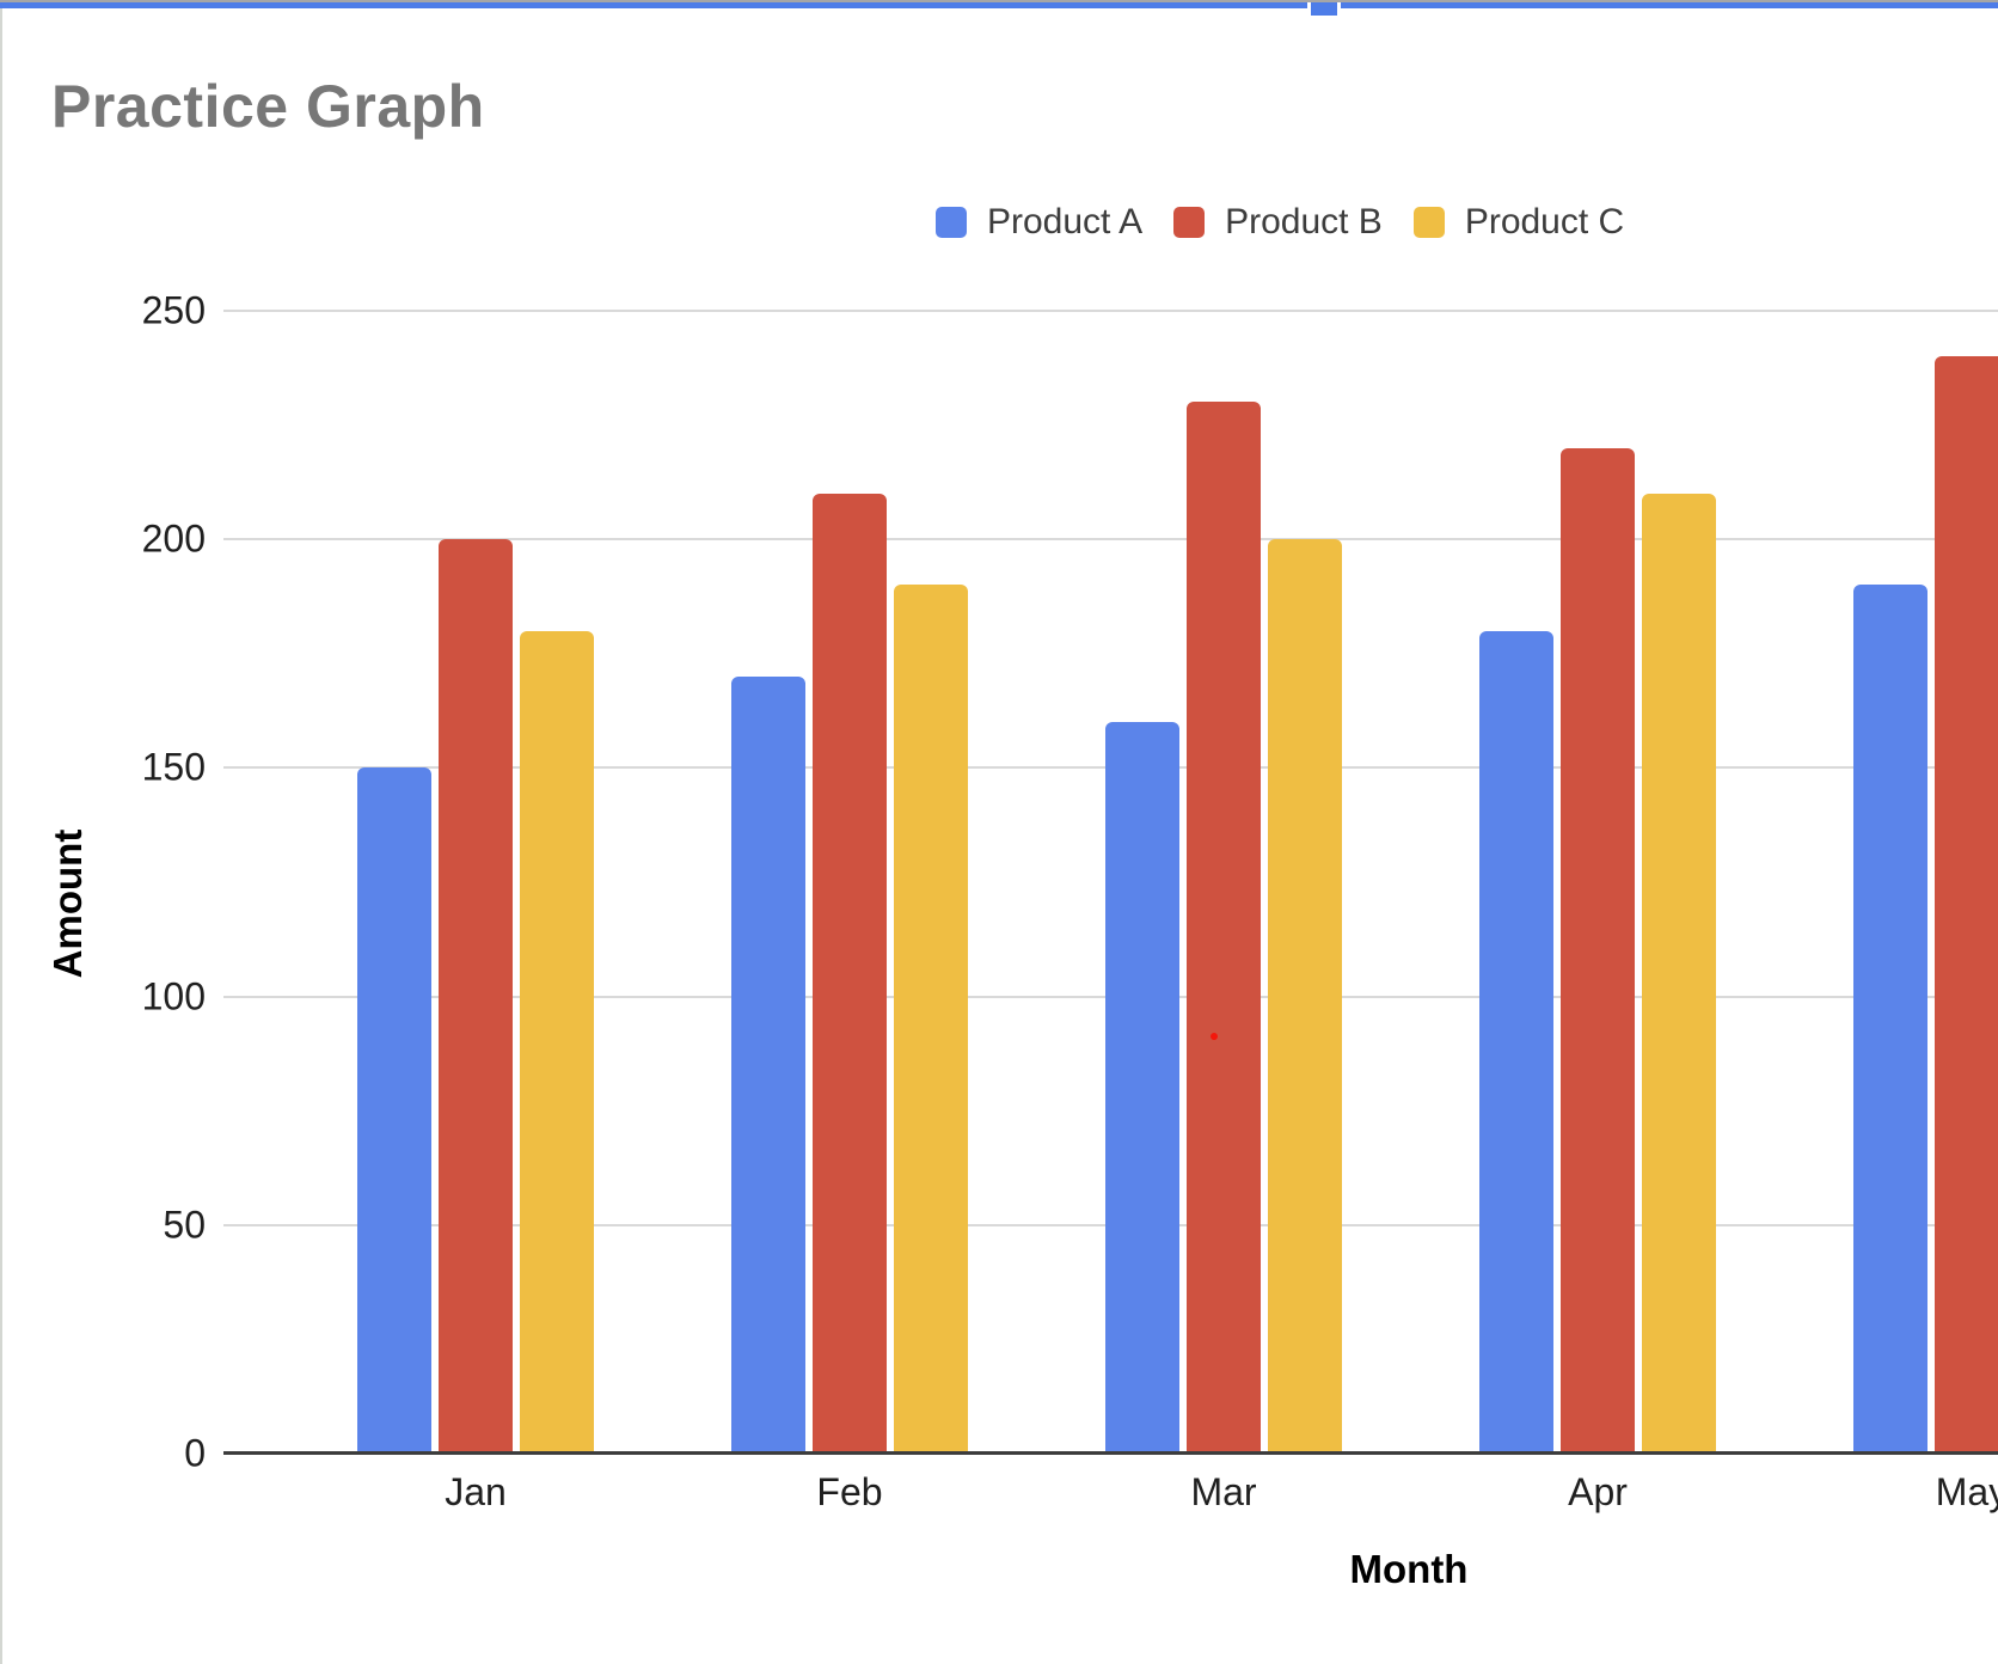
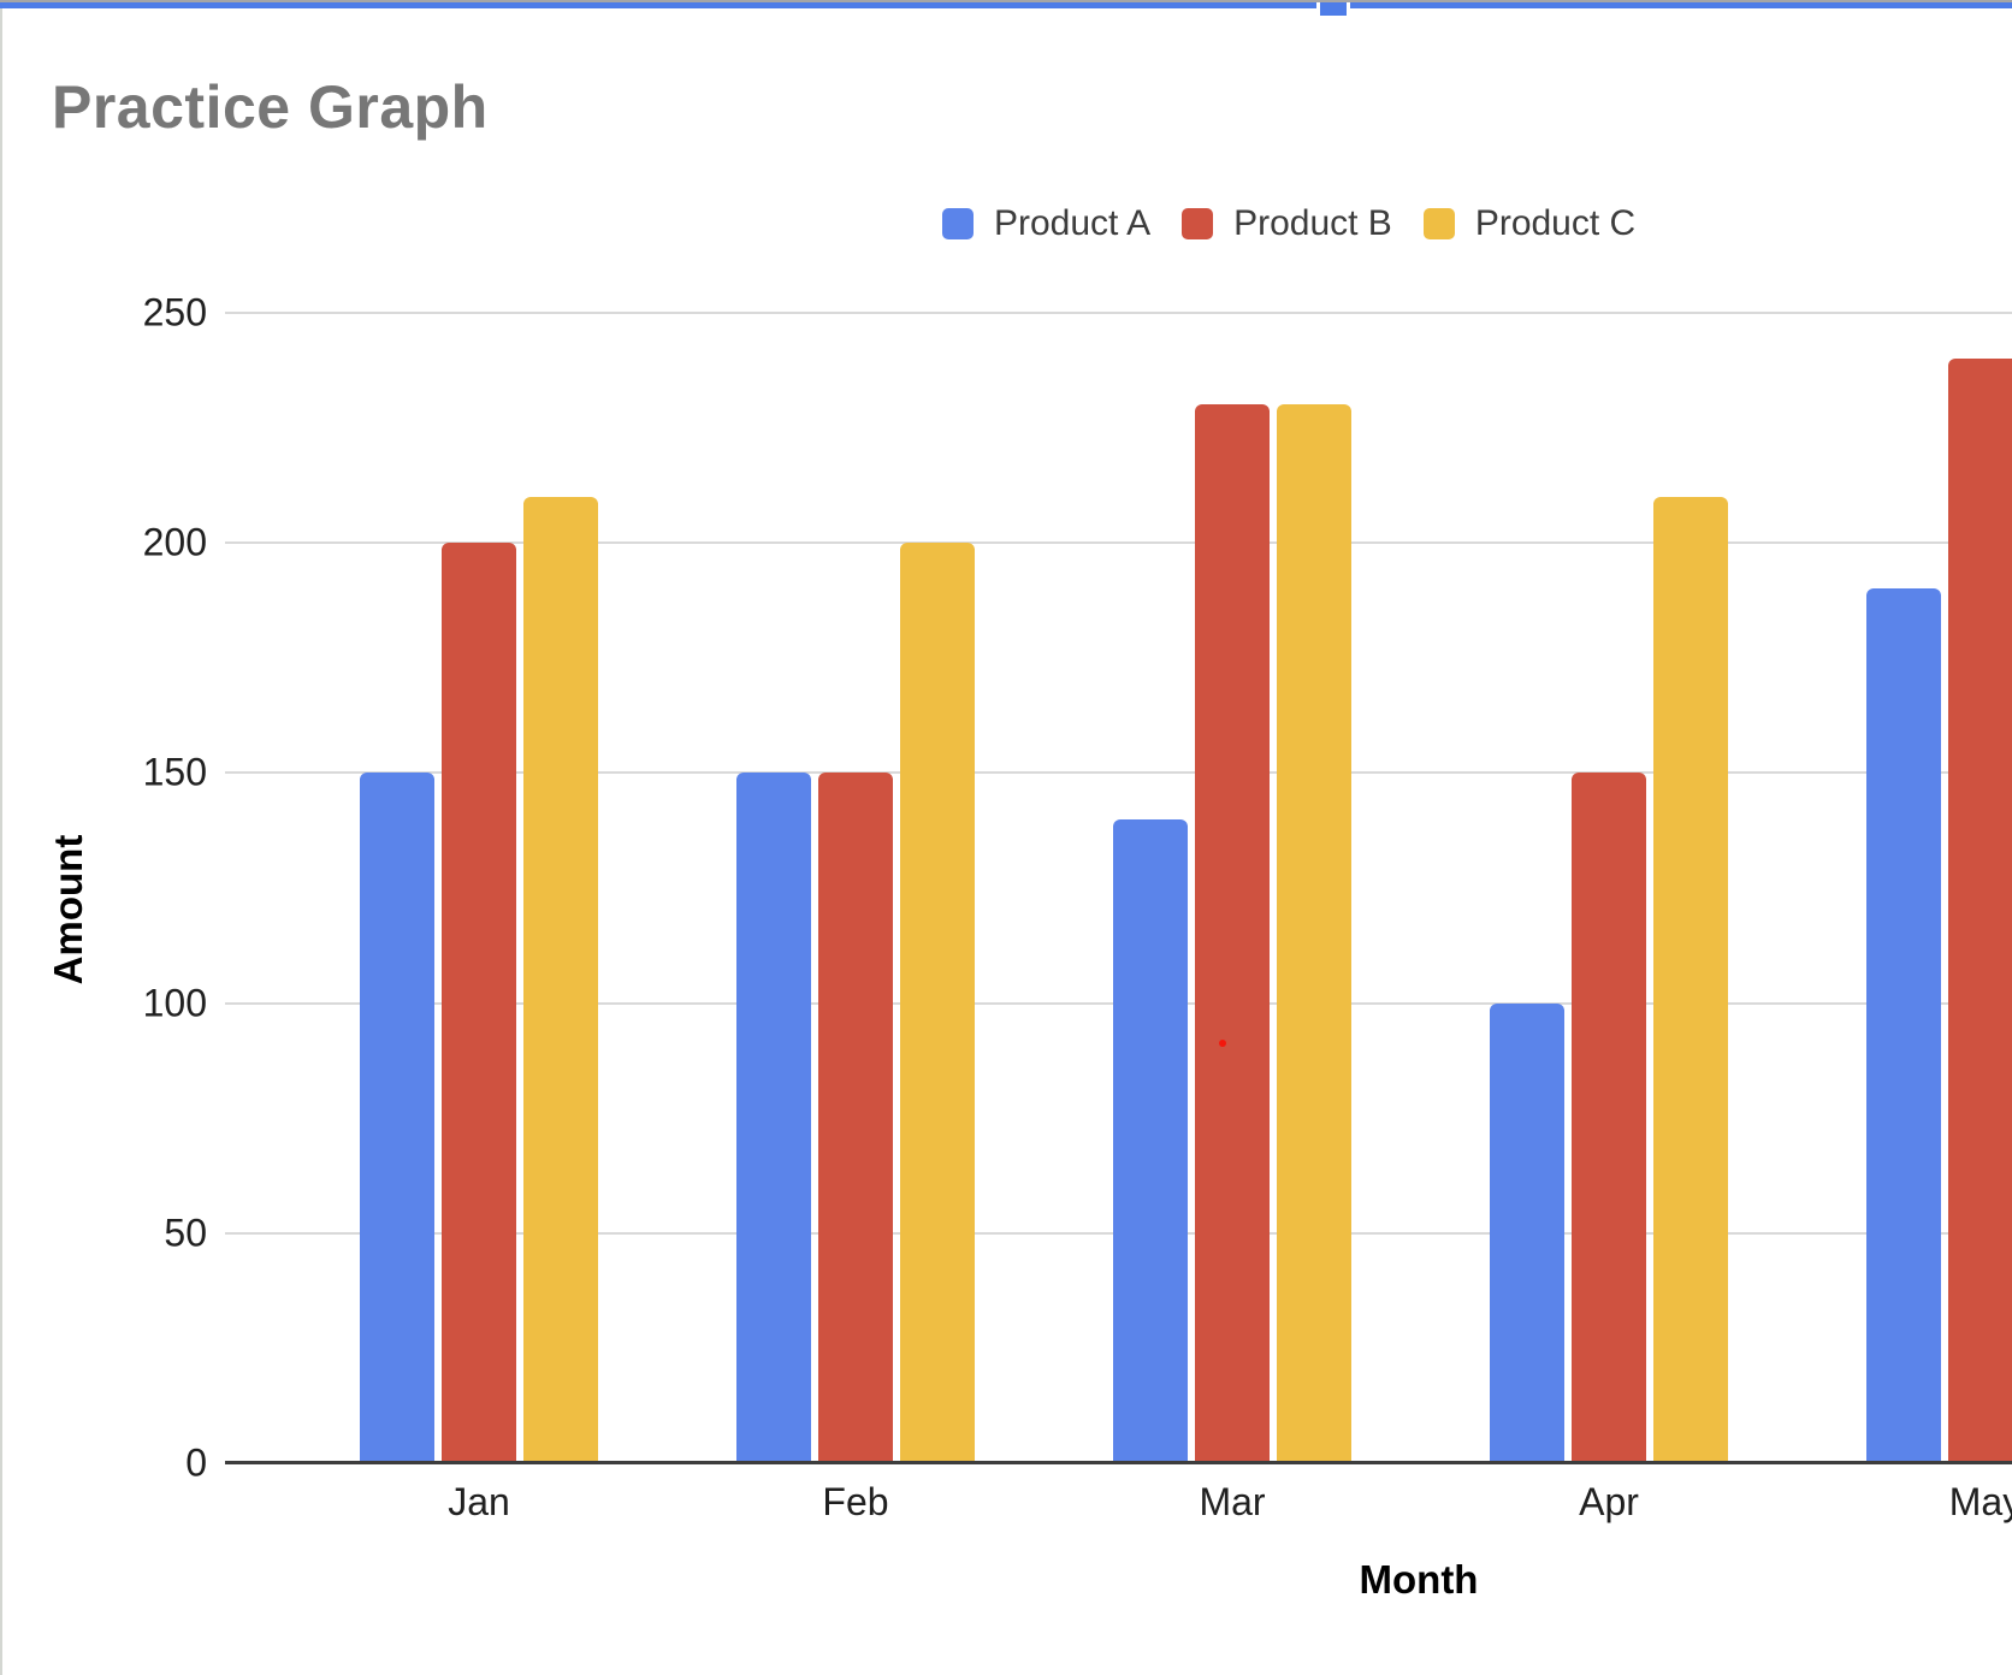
Product C/Jan: 180 -> 210
Product A/Feb: 170 -> 150
Product B/Feb: 210 -> 150
Product C/Feb: 190 -> 200
Product A/Mar: 160 -> 140
Product C/Mar: 200 -> 230
Product A/Apr: 180 -> 100
Product B/Apr: 220 -> 150
